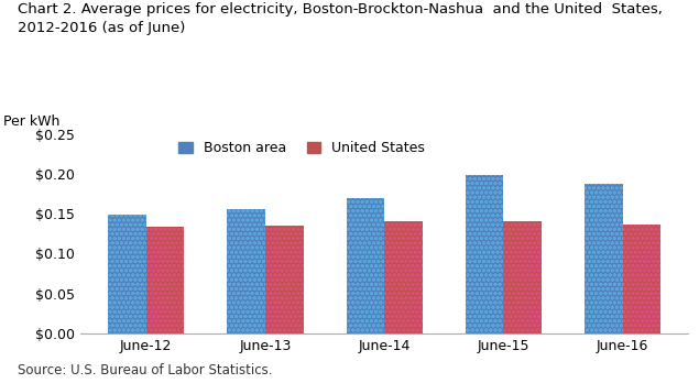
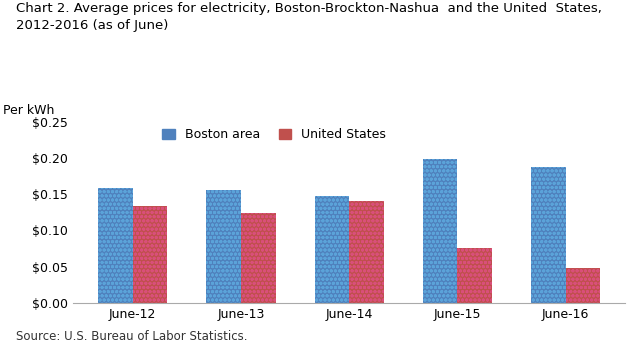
Boston area/June-12: $0.149 -> $0.158
United States/June-13: $0.135 -> $0.124
Boston area/June-14: $0.169 -> $0.148
United States/June-15: $0.141 -> $0.076
United States/June-16: $0.137 -> $0.048
